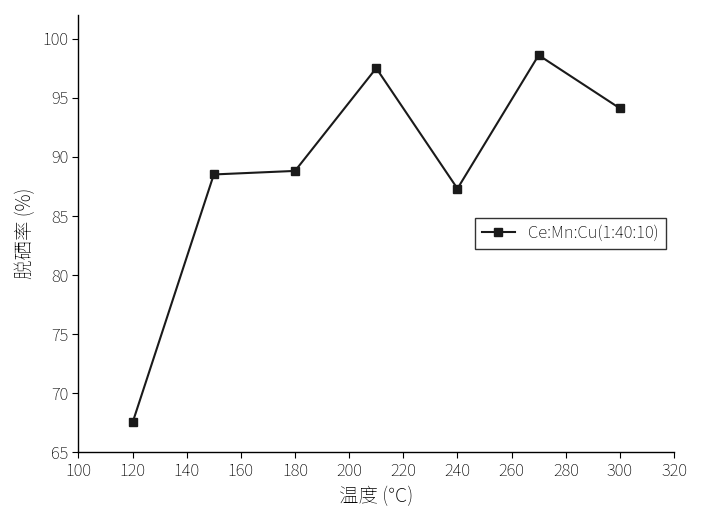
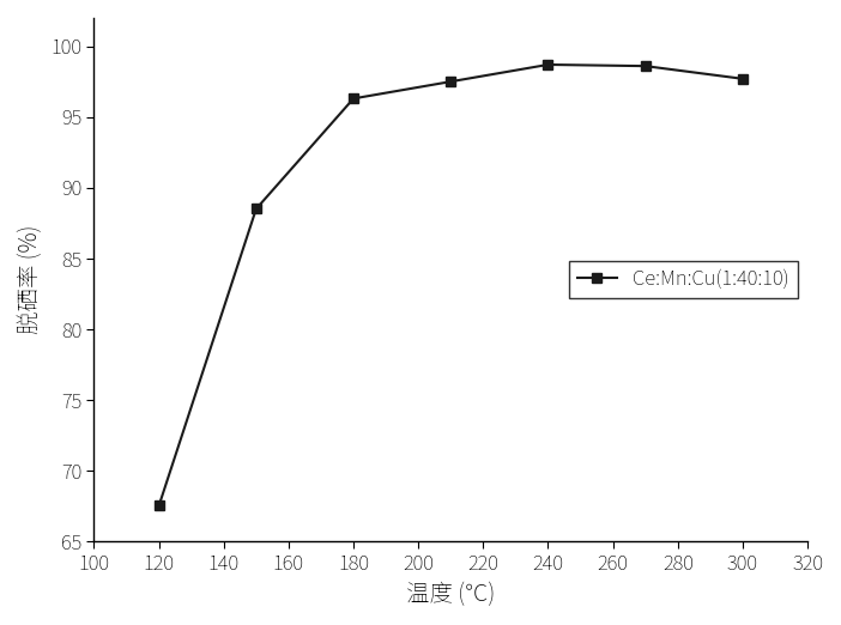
180: 88.8 -> 96.3
240: 87.3 -> 98.7
300: 94.1 -> 97.7
